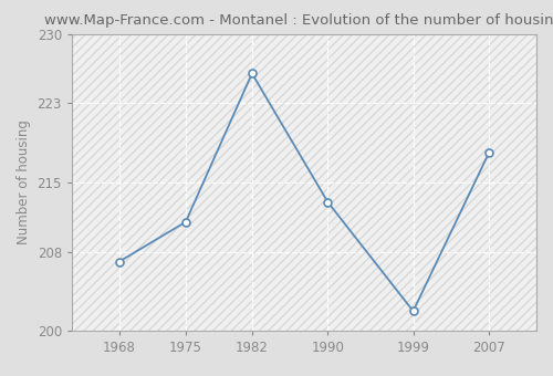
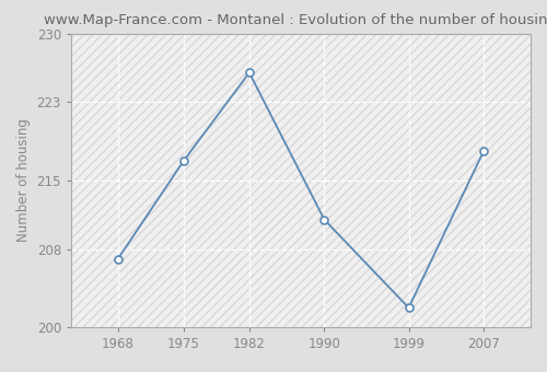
1975: 211 -> 217
1990: 213 -> 211
